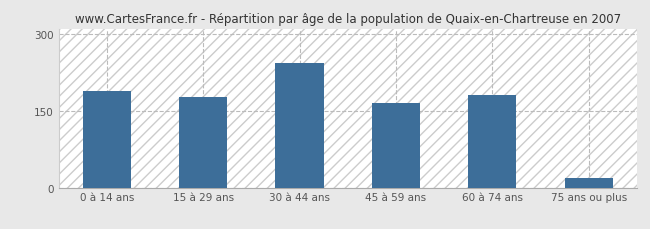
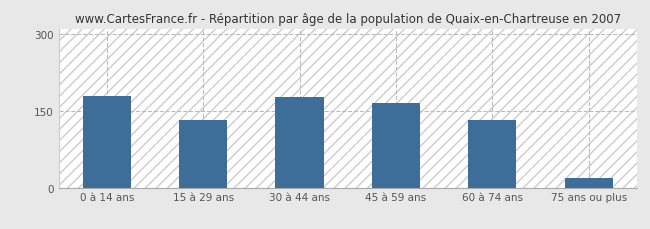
0 à 14 ans: 188 -> 178
15 à 29 ans: 176 -> 132
30 à 44 ans: 244 -> 176
60 à 74 ans: 180 -> 132
